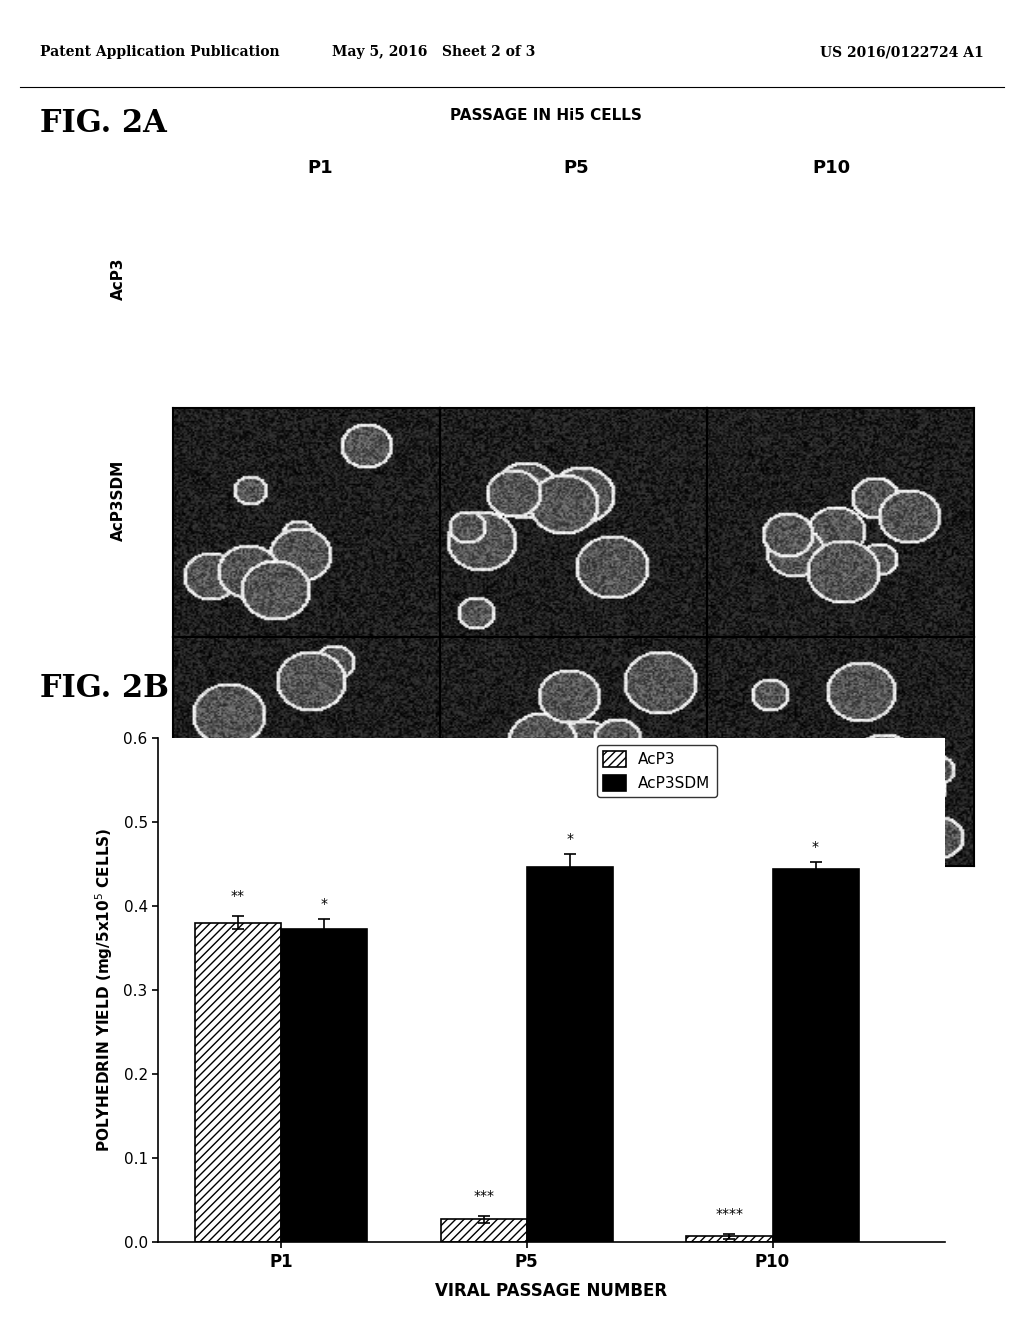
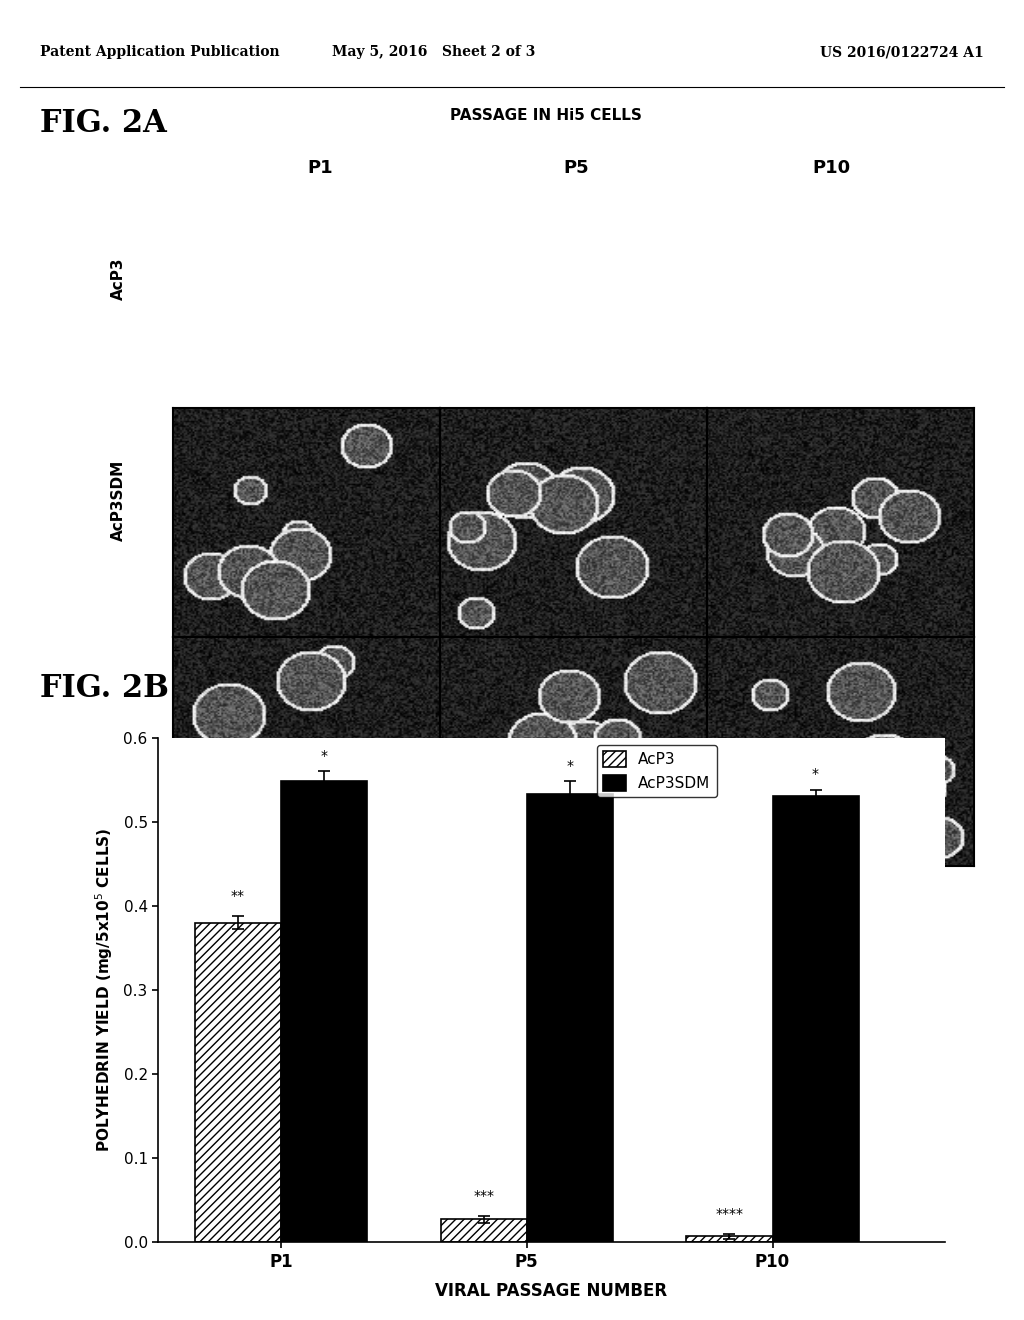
AcP3SDM/P1: 0.372 -> 0.548
AcP3SDM/P5: 0.446 -> 0.533
AcP3SDM/P10: 0.444 -> 0.530
